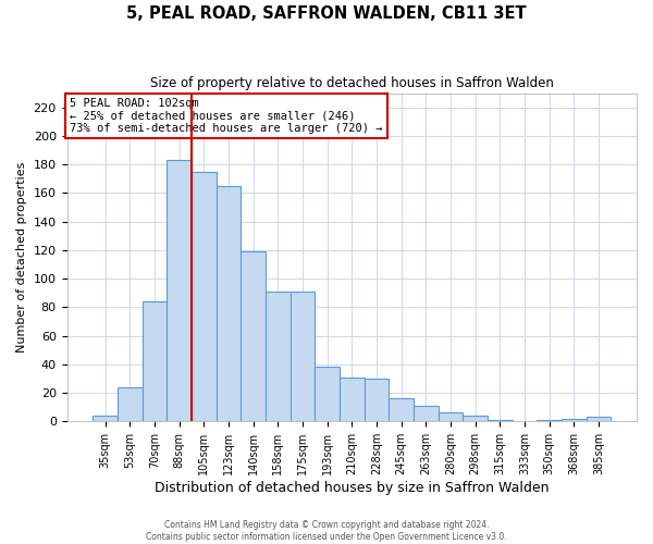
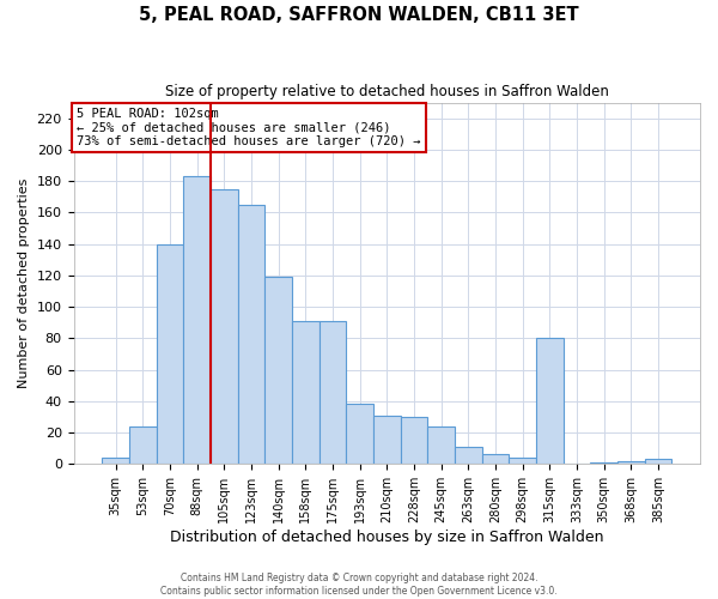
70sqm: 84 -> 140
245sqm: 16 -> 24
315sqm: 1 -> 80
